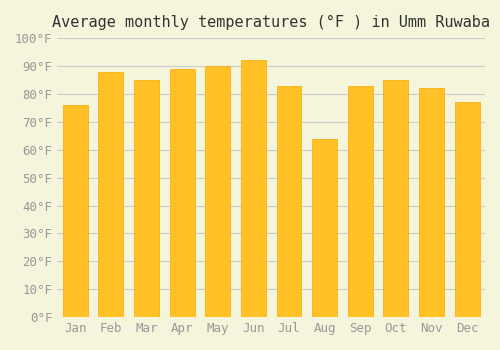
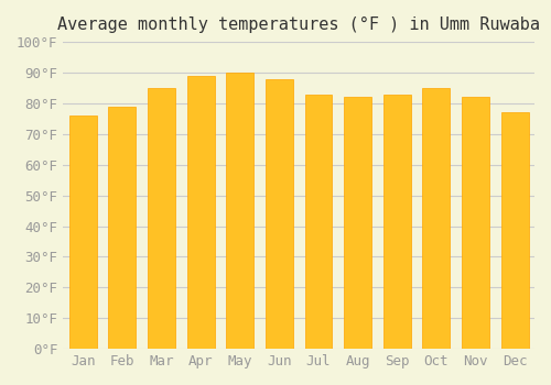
Feb: 88°F -> 79°F
Jun: 92°F -> 88°F
Aug: 64°F -> 82°F
